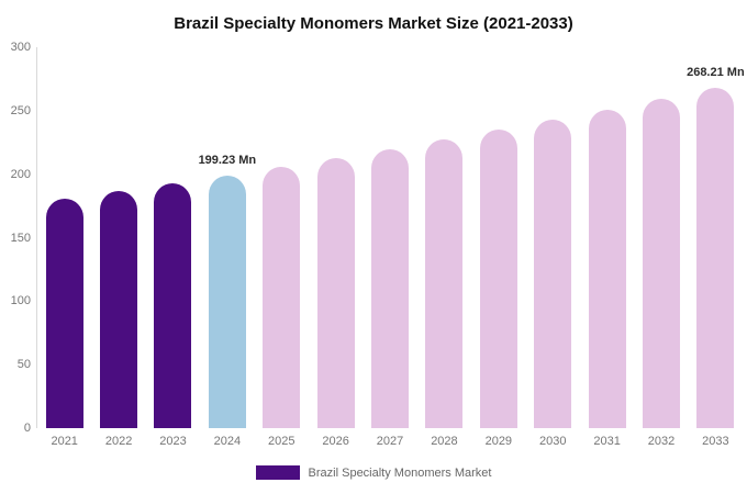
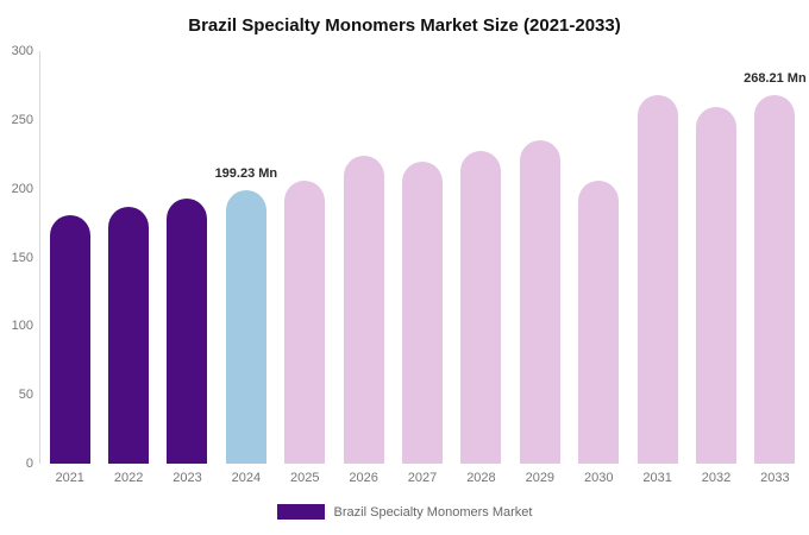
2026: 213 -> 224
2030: 243 -> 206
2031: 251 -> 268
